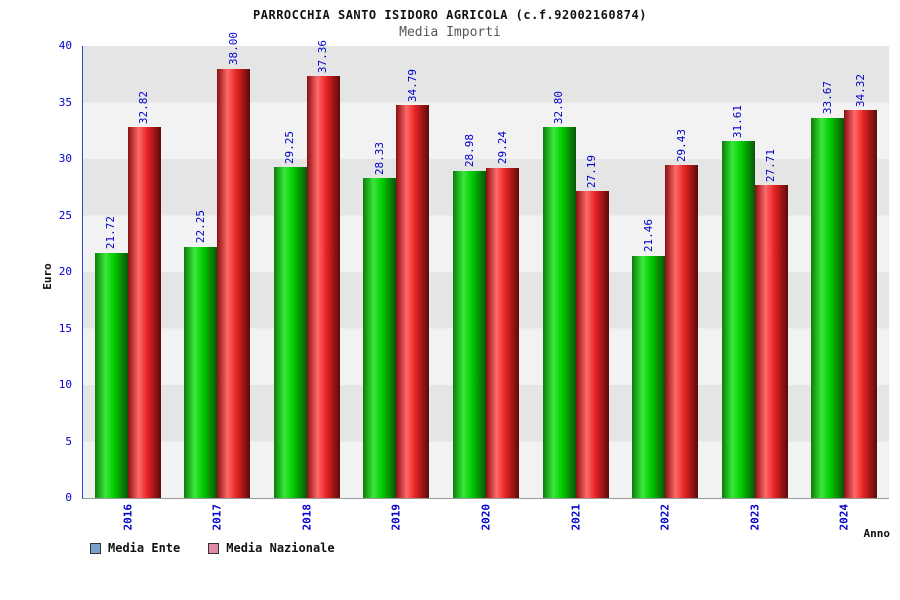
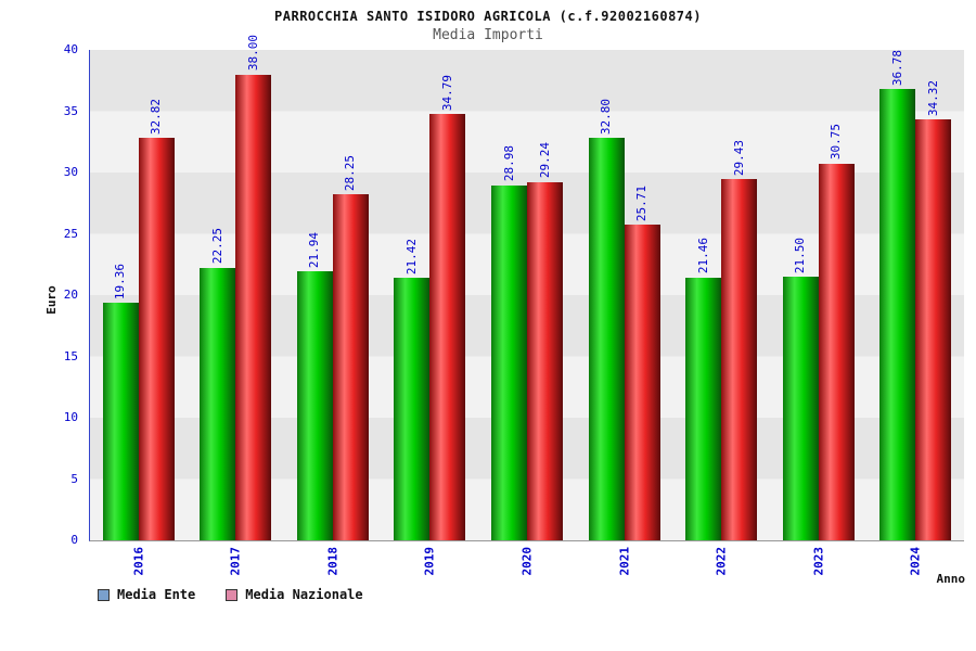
Media Ente/2016: 21.72 -> 19.36
Media Ente/2018: 29.25 -> 21.94
Media Nazionale/2018: 37.36 -> 28.25
Media Ente/2019: 28.33 -> 21.42
Media Nazionale/2021: 27.19 -> 25.71
Media Ente/2023: 31.61 -> 21.50
Media Nazionale/2023: 27.71 -> 30.75
Media Ente/2024: 33.67 -> 36.78
